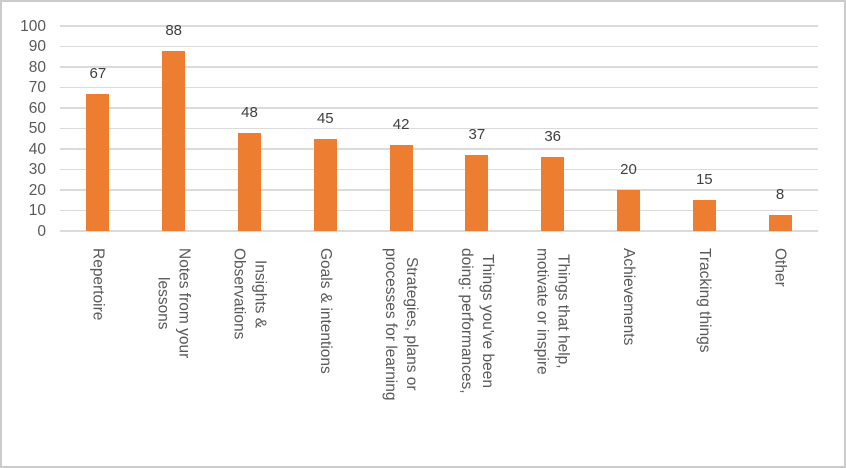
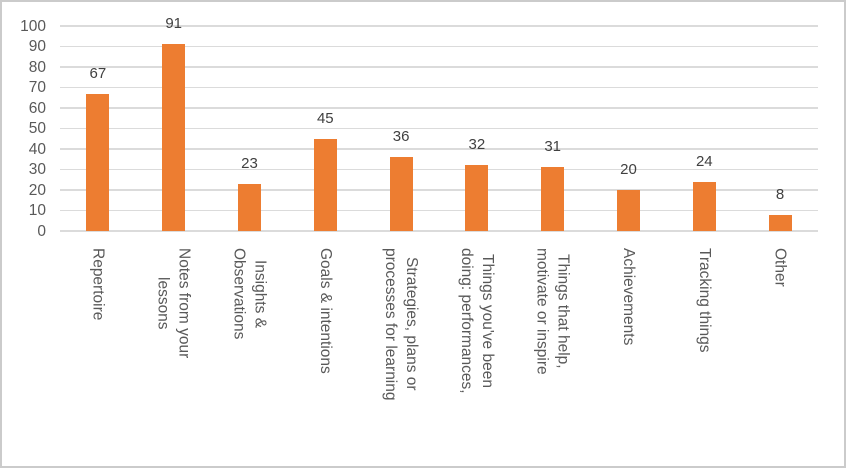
Notes from your lessons: 88 -> 91
Insights & Observations: 48 -> 23
Strategies, plans or processes for learning: 42 -> 36
Things you've been doing: performances,: 37 -> 32
Things that help, motivate or inspire: 36 -> 31
Tracking things: 15 -> 24
